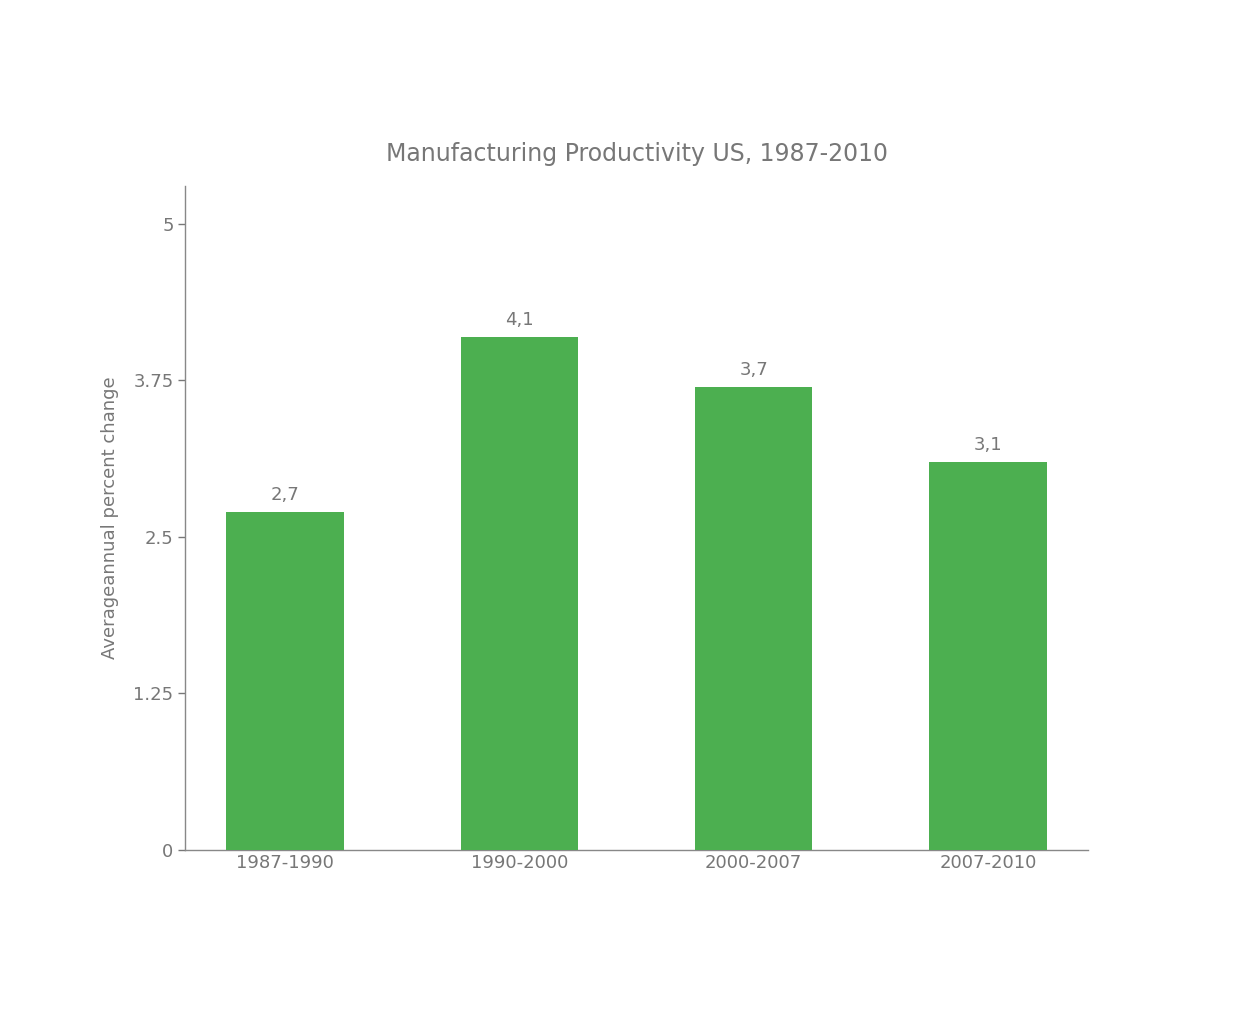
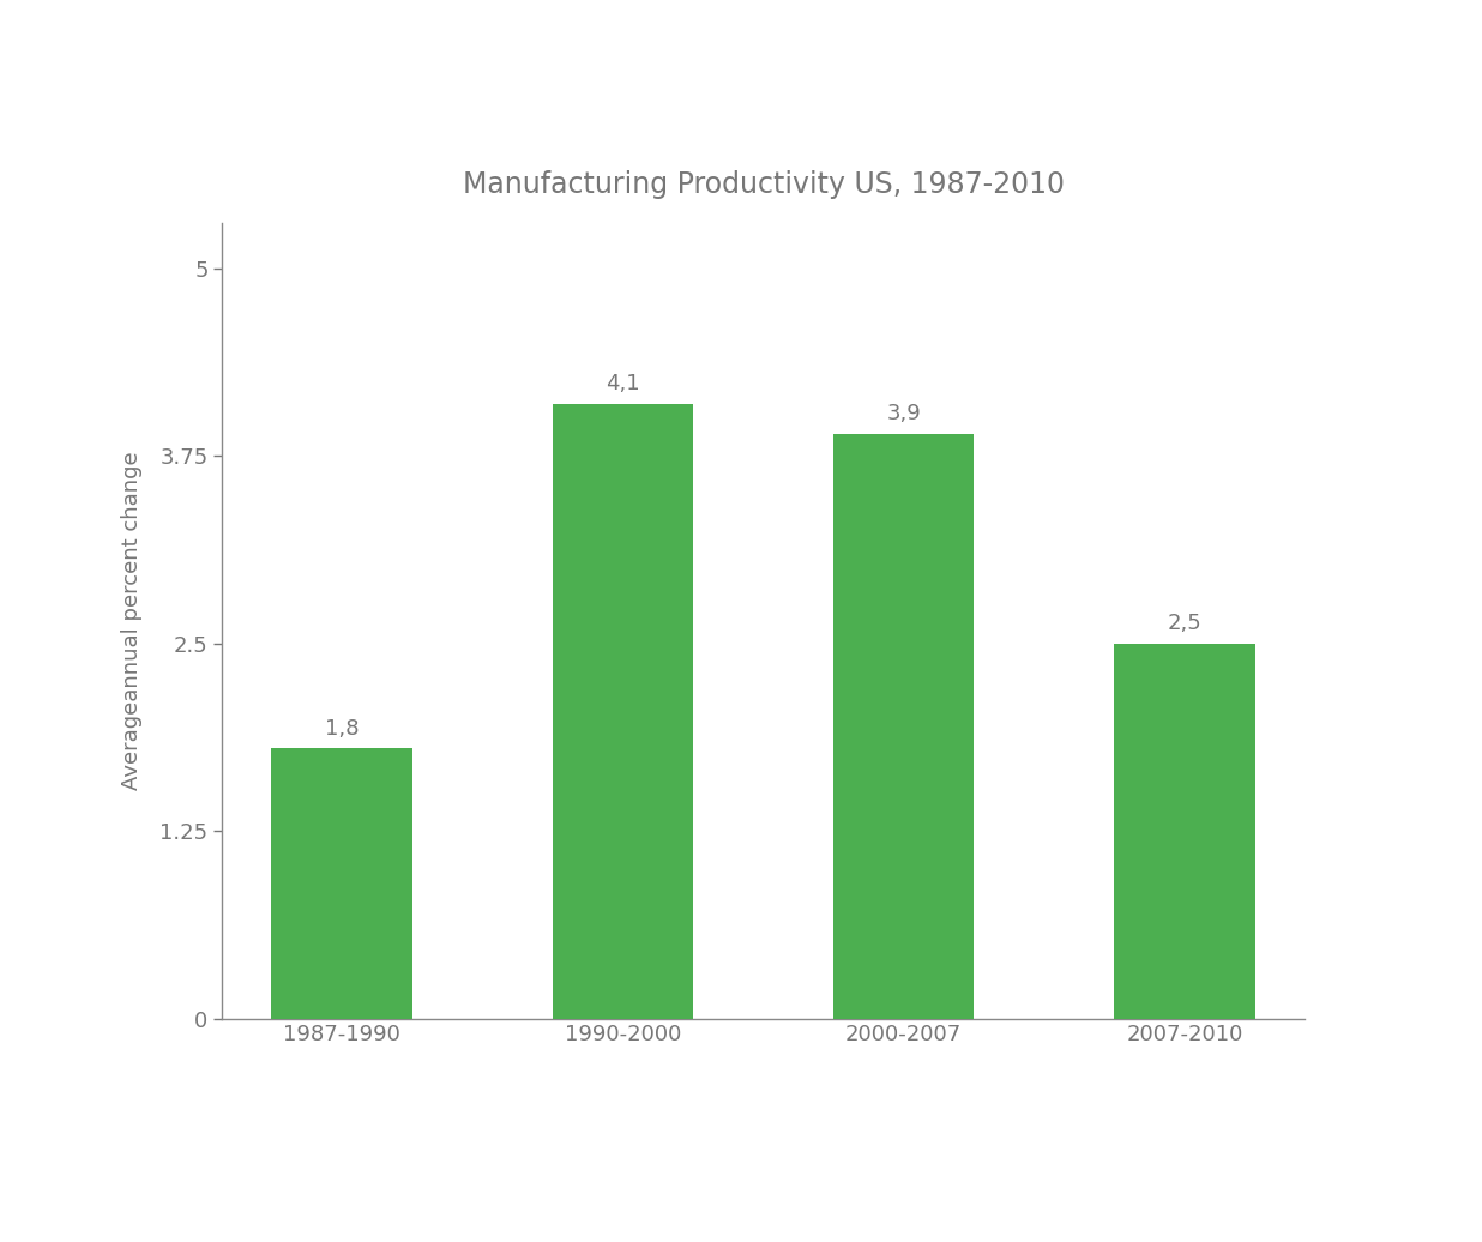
1987-1990: 2,7 -> 1,8
2000-2007: 3,7 -> 3,9
2007-2010: 3,1 -> 2,5
